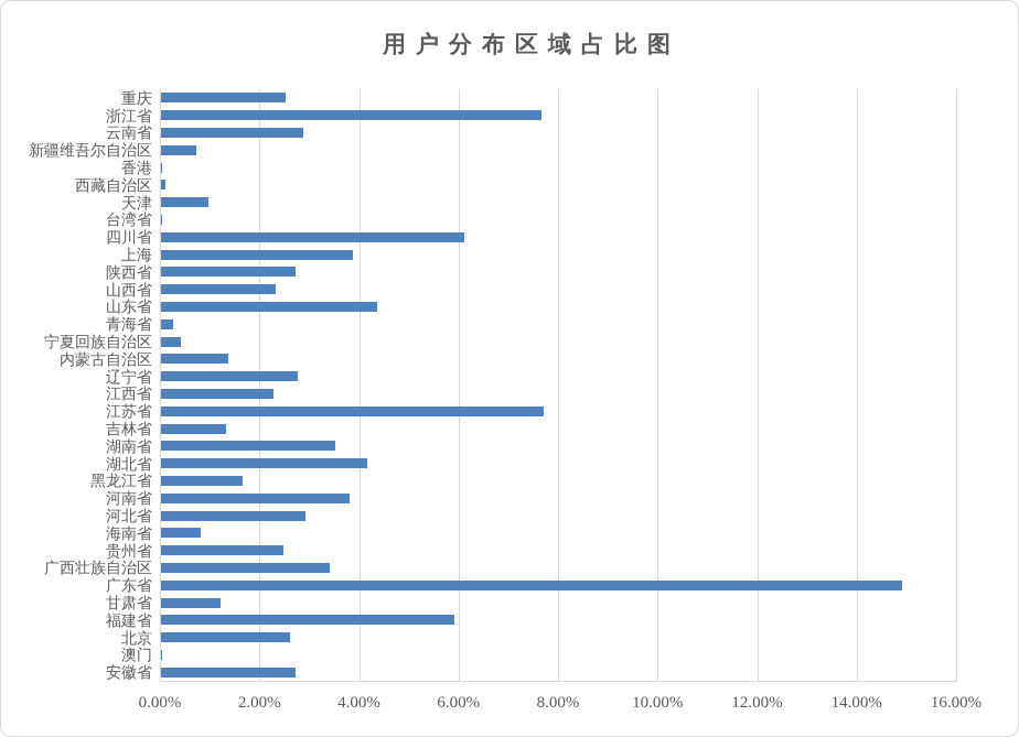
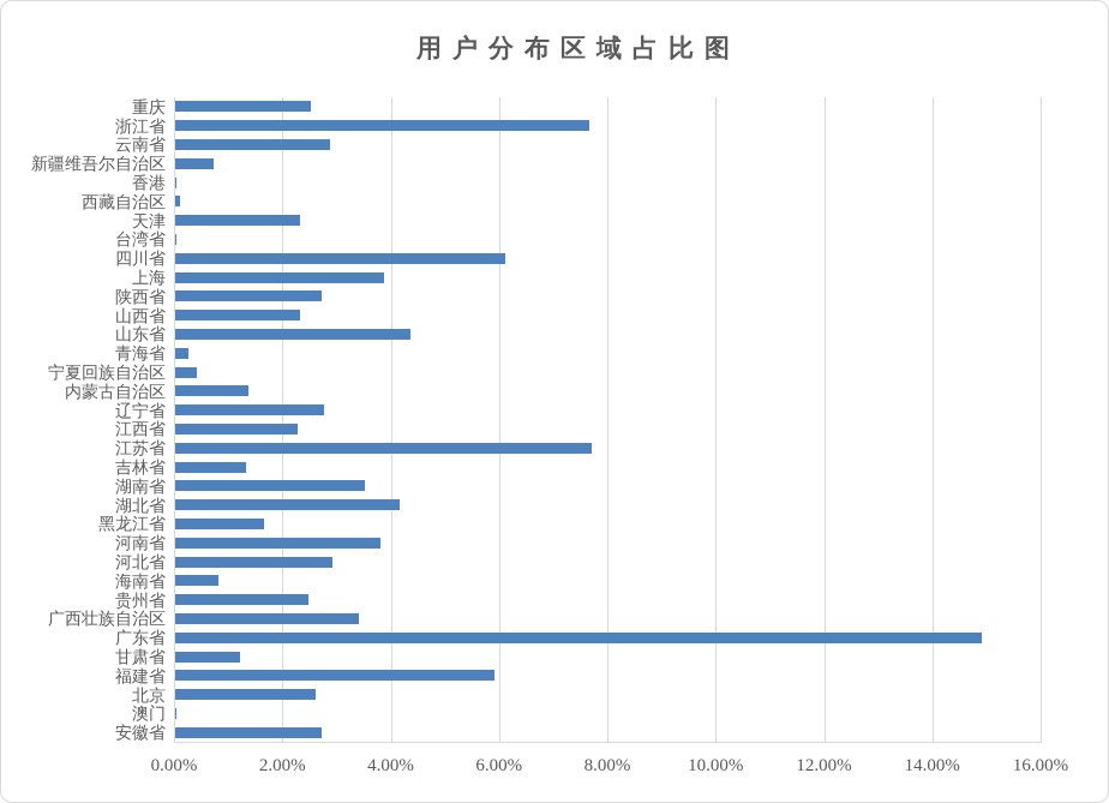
天津: 0.9% -> 2.3%
